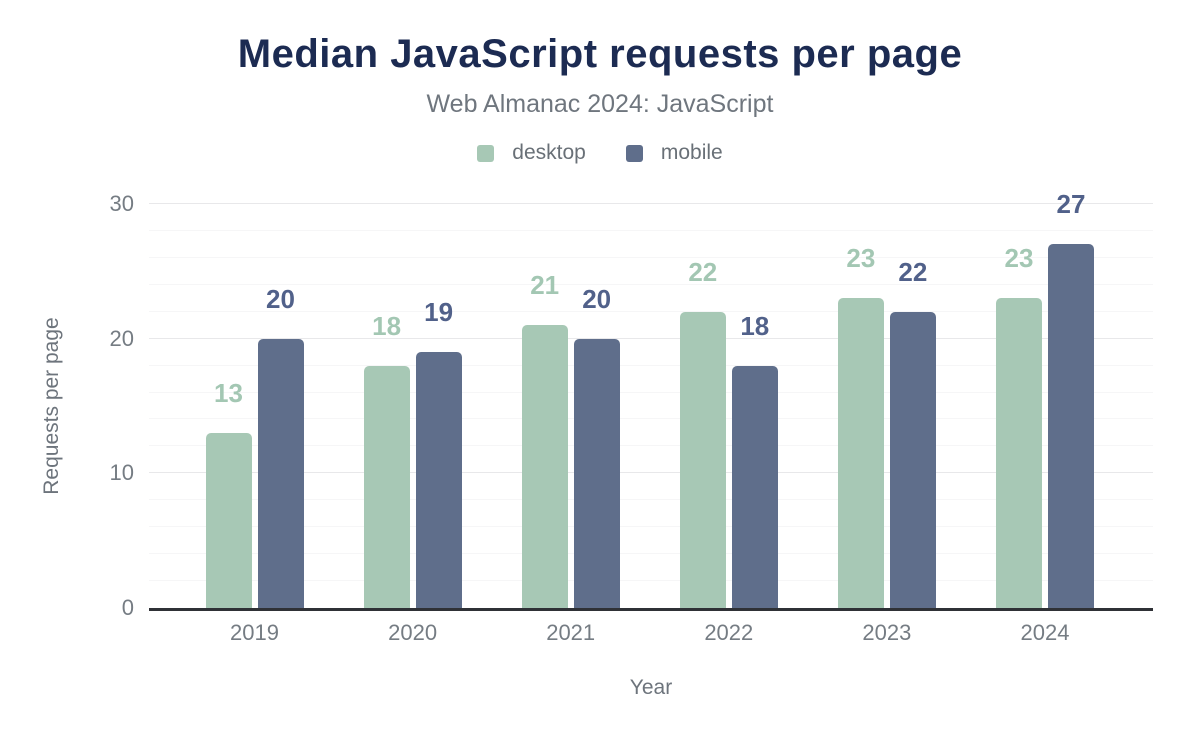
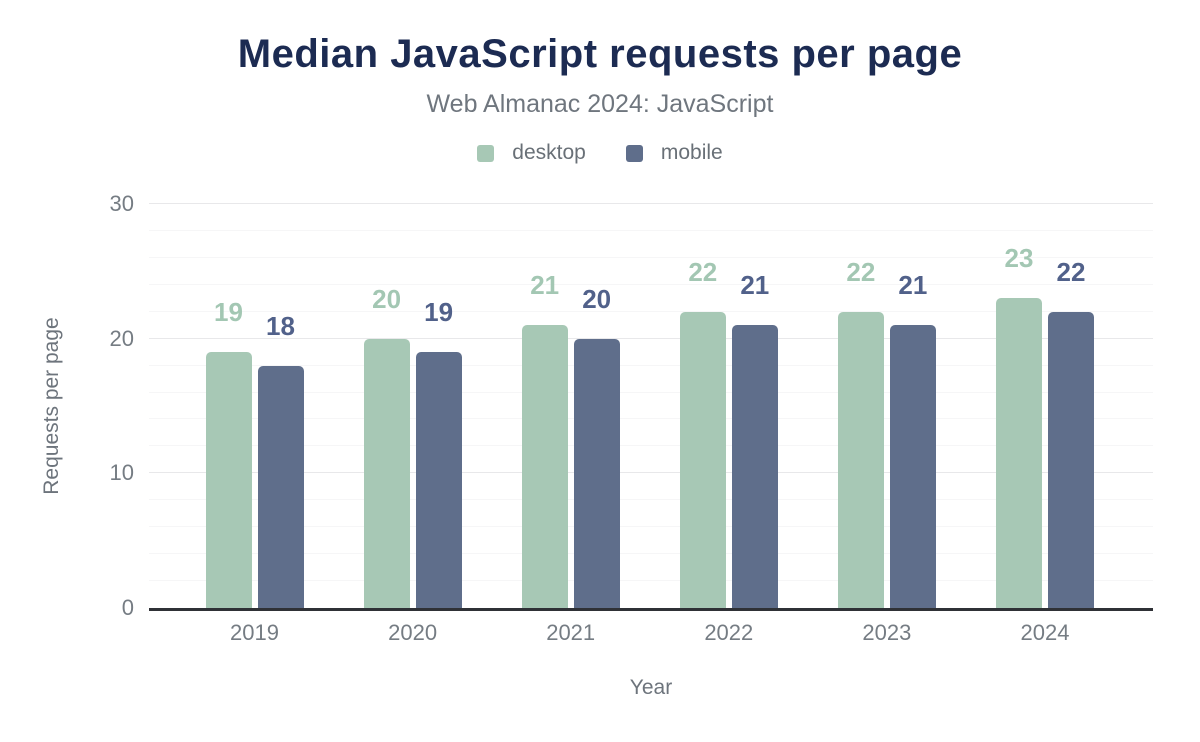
desktop/2019: 13 -> 19
mobile/2019: 20 -> 18
desktop/2020: 18 -> 20
mobile/2022: 18 -> 21
desktop/2023: 23 -> 22
mobile/2023: 22 -> 21
mobile/2024: 27 -> 22
